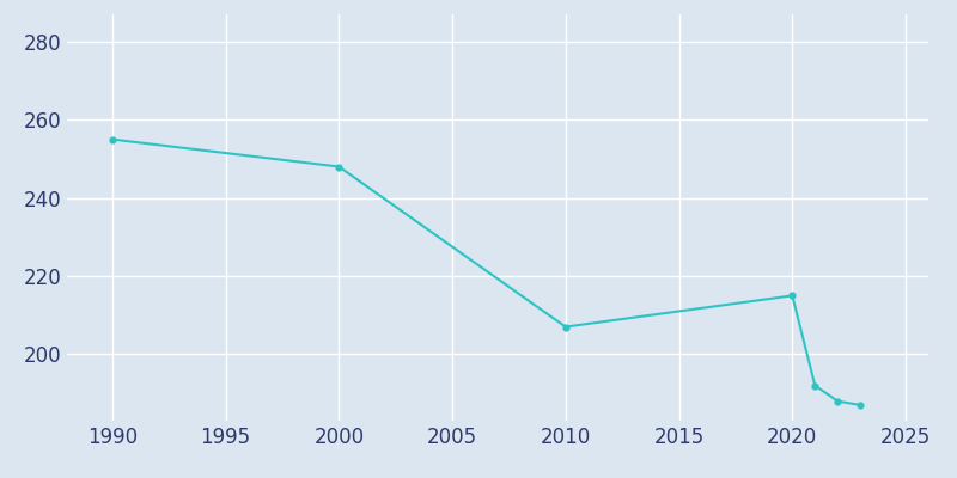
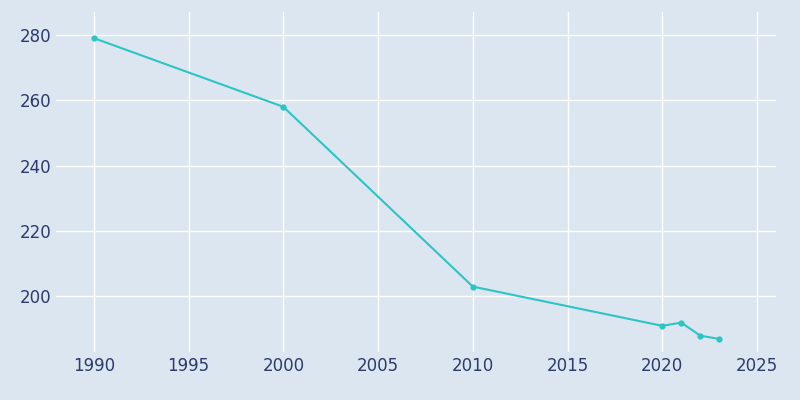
1990: 255 -> 279
2000: 248 -> 258
2010: 207 -> 203
2020: 215 -> 191
